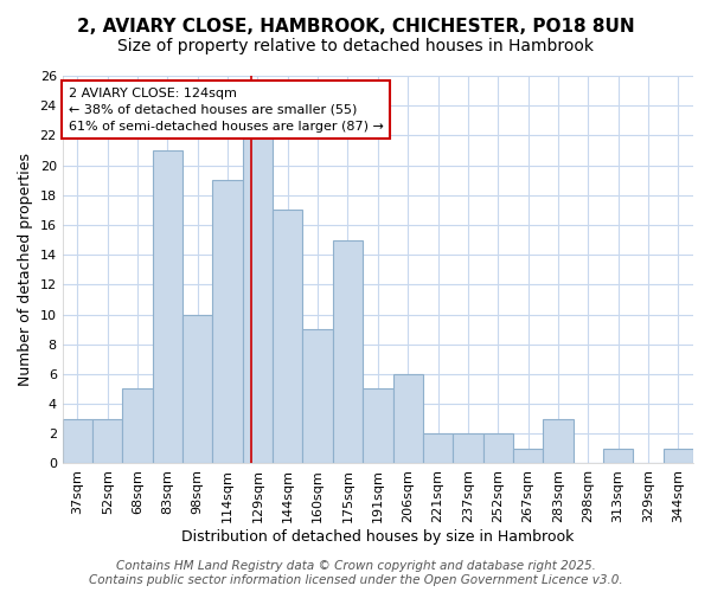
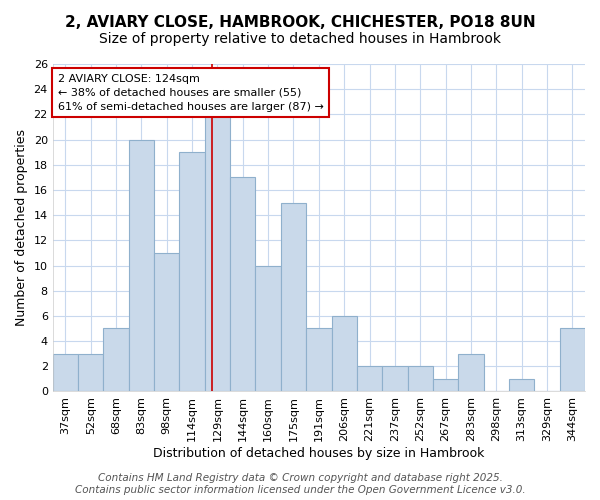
83sqm: 21 -> 20
98sqm: 10 -> 11
160sqm: 9 -> 10
344sqm: 1 -> 5
